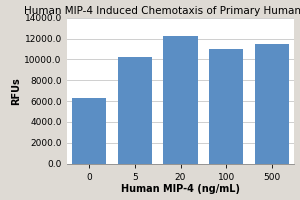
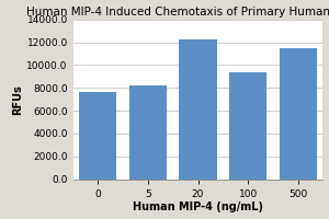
0: 6300 -> 7600
5: 10200 -> 8200
100: 11000 -> 9400
